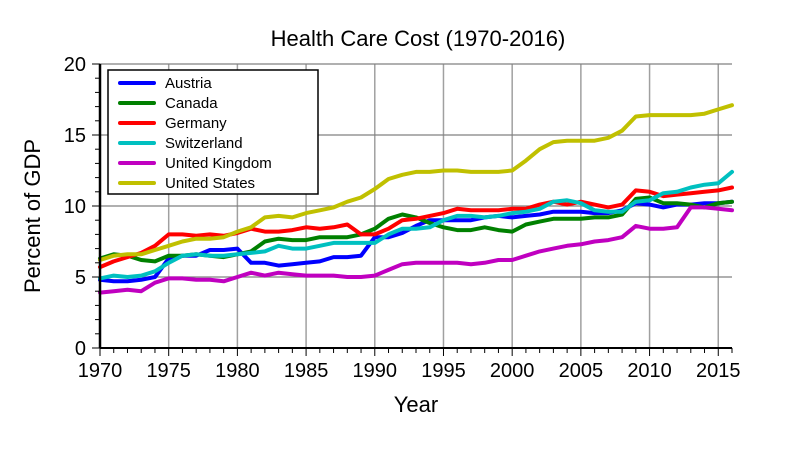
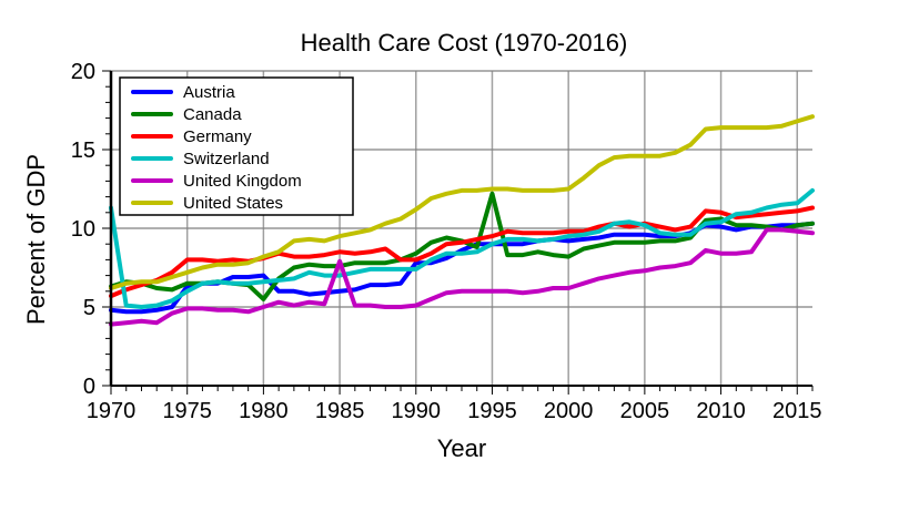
Switzerland/1970: 4.9 -> 11.3
Canada/1980: 6.6 -> 5.5
United Kingdom/1985: 5.1 -> 7.9
Canada/1995: 8.5 -> 12.2
